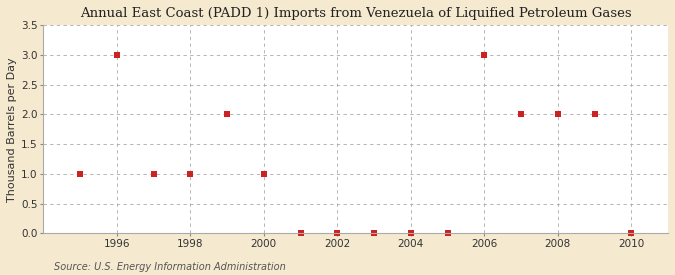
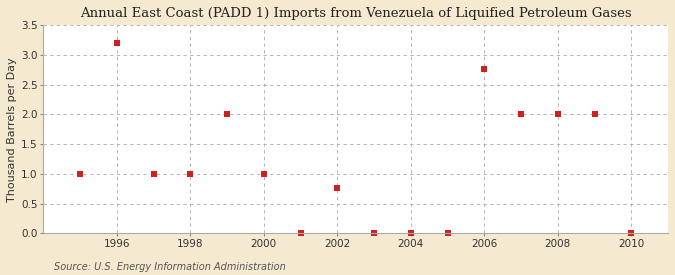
1996: 3.00 -> 3.20
2002: 0.01 -> 0.76
2006: 3.00 -> 2.76
